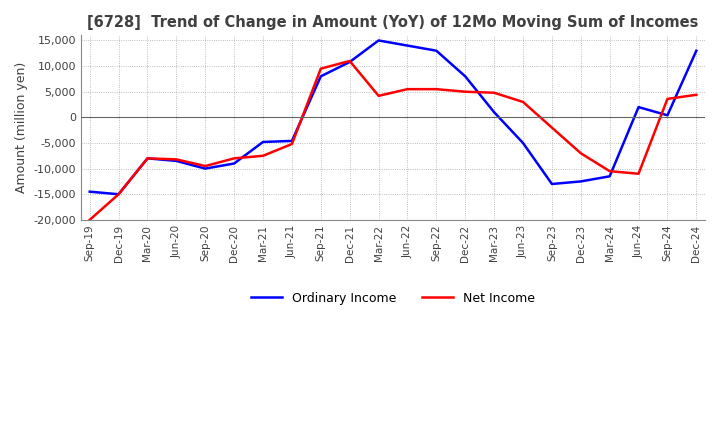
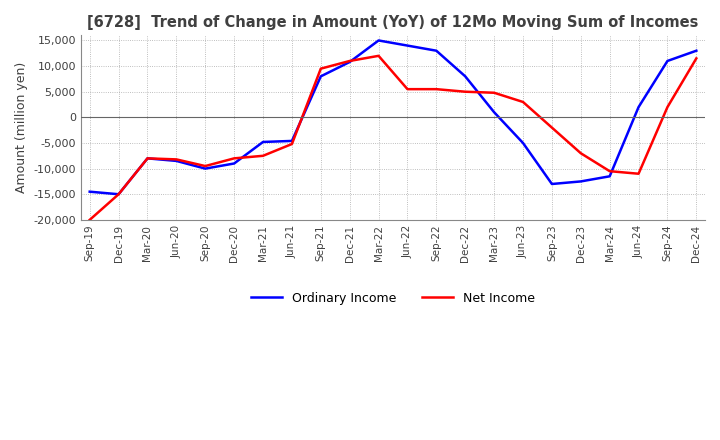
Net Income/Mar-22: 4,200 -> 12,000
Ordinary Income/Sep-24: 400 -> 11,000
Net Income/Sep-24: 3,600 -> 2,000
Net Income/Dec-24: 4,400 -> 11,500
